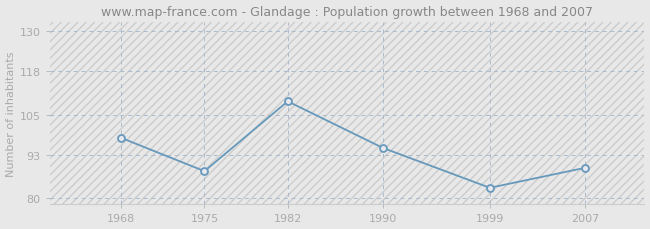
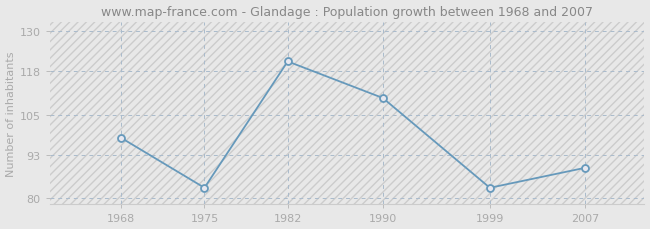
1975: 88 -> 83
1982: 109 -> 121
1990: 95 -> 110
